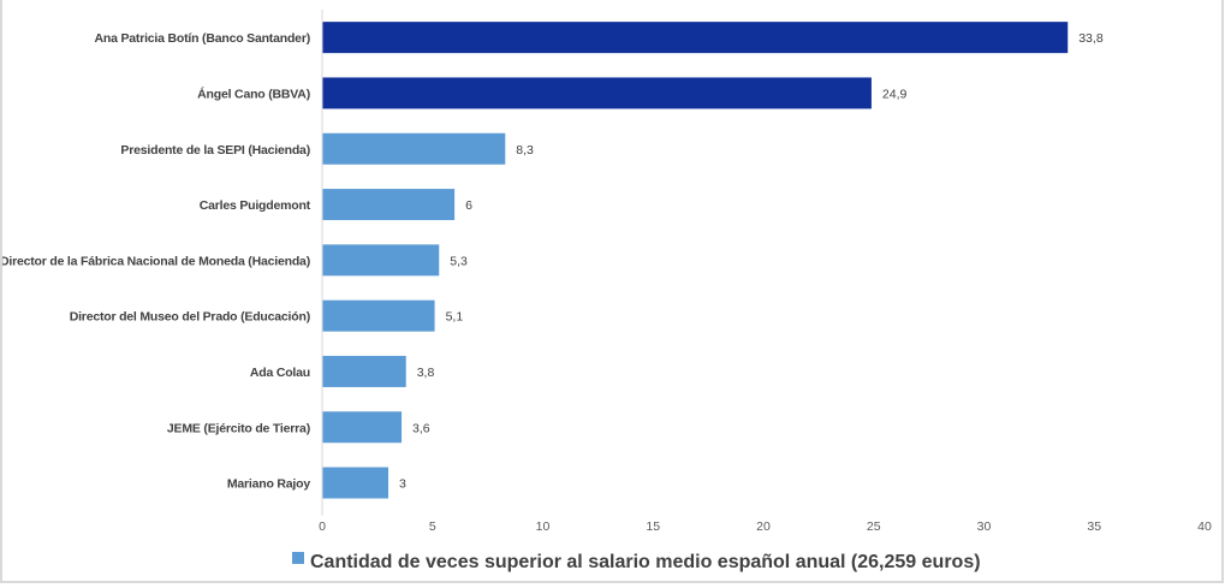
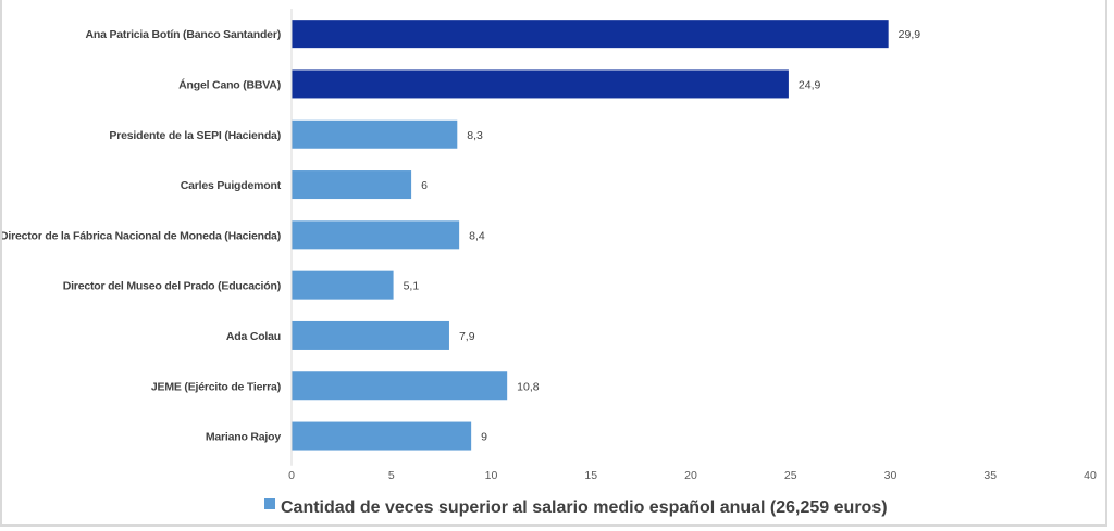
Ana Patricia Botín (Banco Santander): 33,8 -> 29,9
Director de la Fábrica Nacional de Moneda (Hacienda): 5,3 -> 8,4
Ada Colau: 3,8 -> 7,9
JEME (Ejército de Tierra): 3,6 -> 10,8
Mariano Rajoy: 3 -> 9
